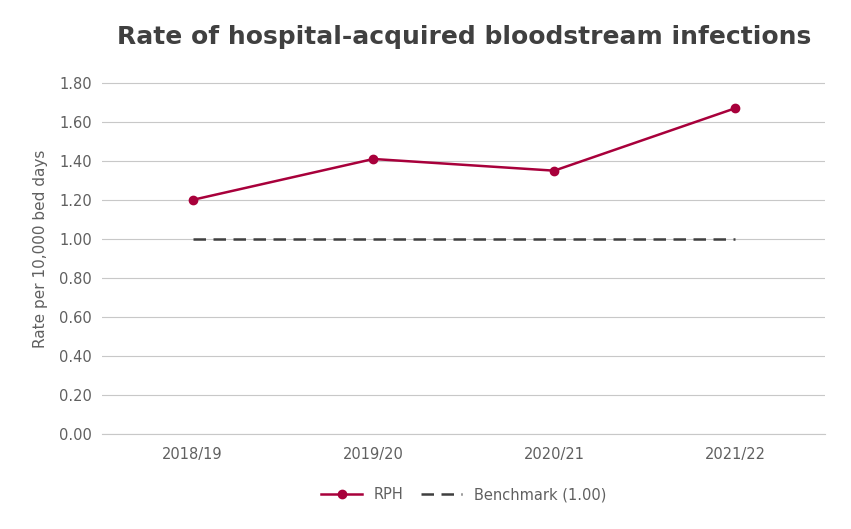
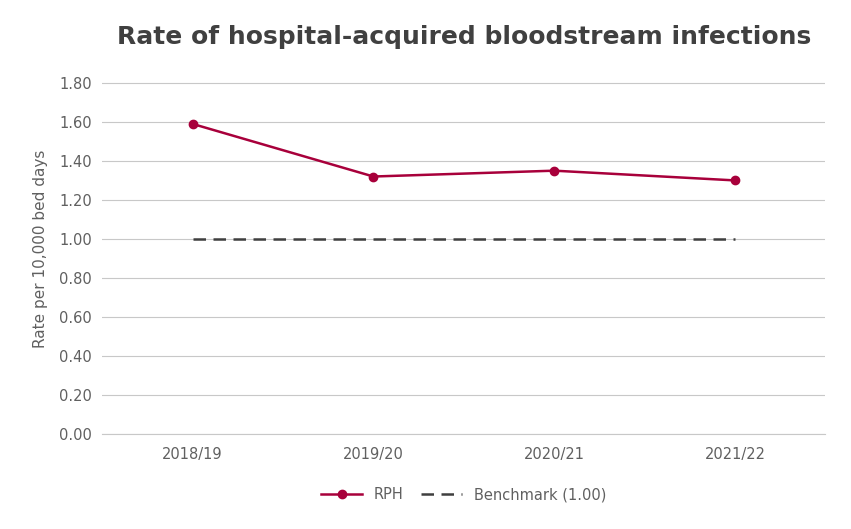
RPH/2018/19: 1.20 -> 1.59
RPH/2019/20: 1.41 -> 1.32
RPH/2021/22: 1.67 -> 1.30
